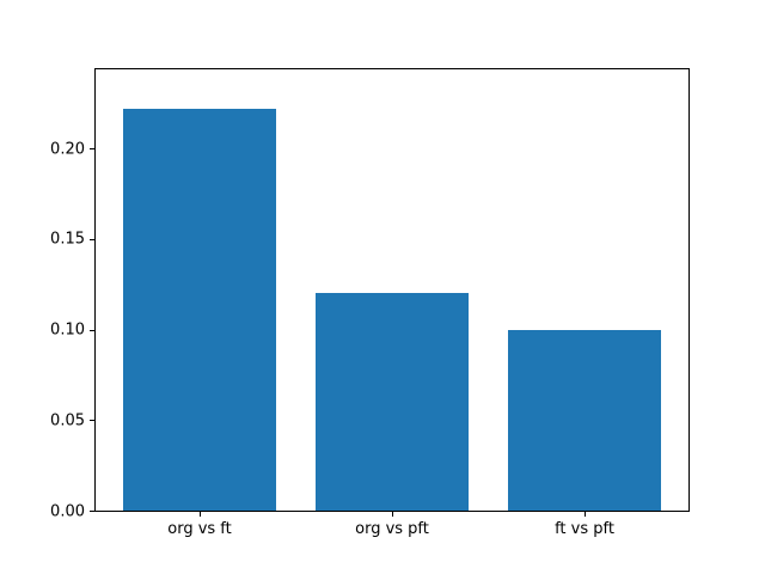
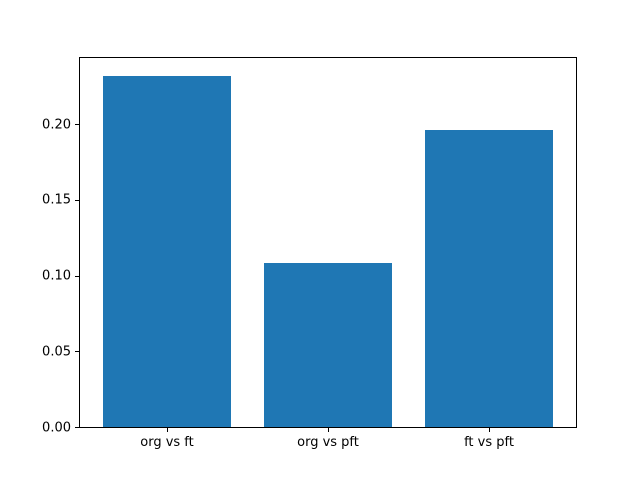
org vs ft: 0.222 -> 0.232
org vs pft: 0.120 -> 0.108
ft vs pft: 0.100 -> 0.196
